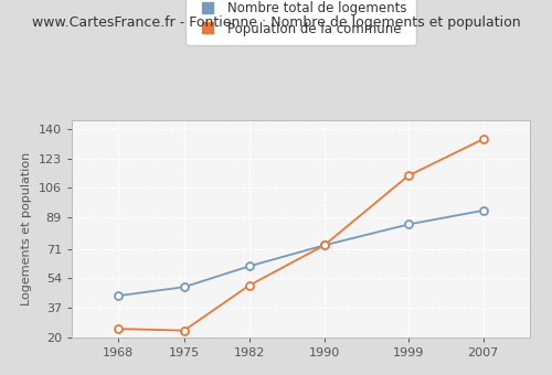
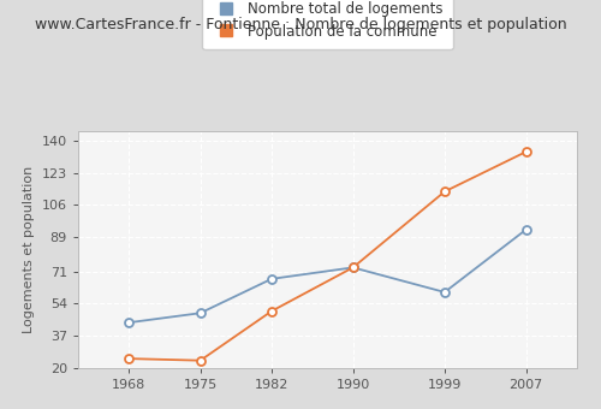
Nombre total de logements/1982: 61 -> 67
Nombre total de logements/1999: 85 -> 60
